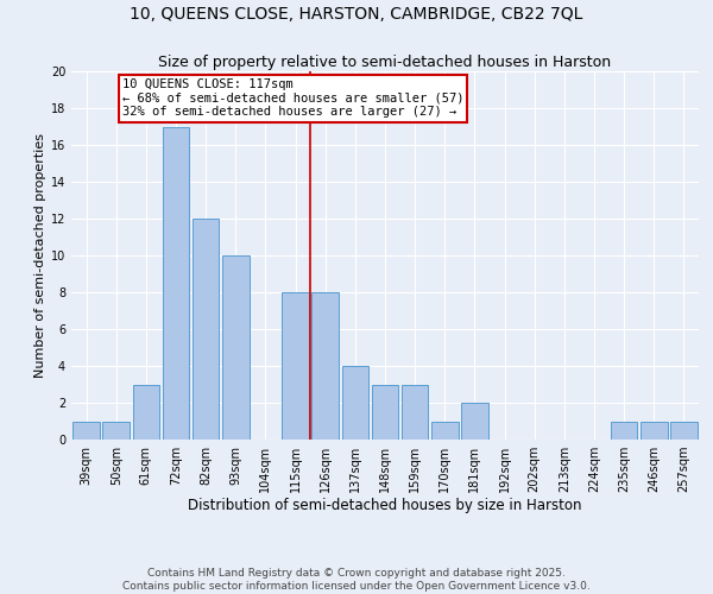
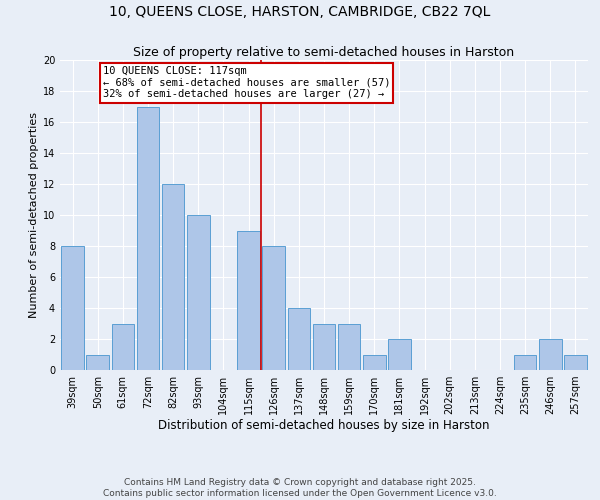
39sqm: 1 -> 8
115sqm: 8 -> 9
246sqm: 1 -> 2
